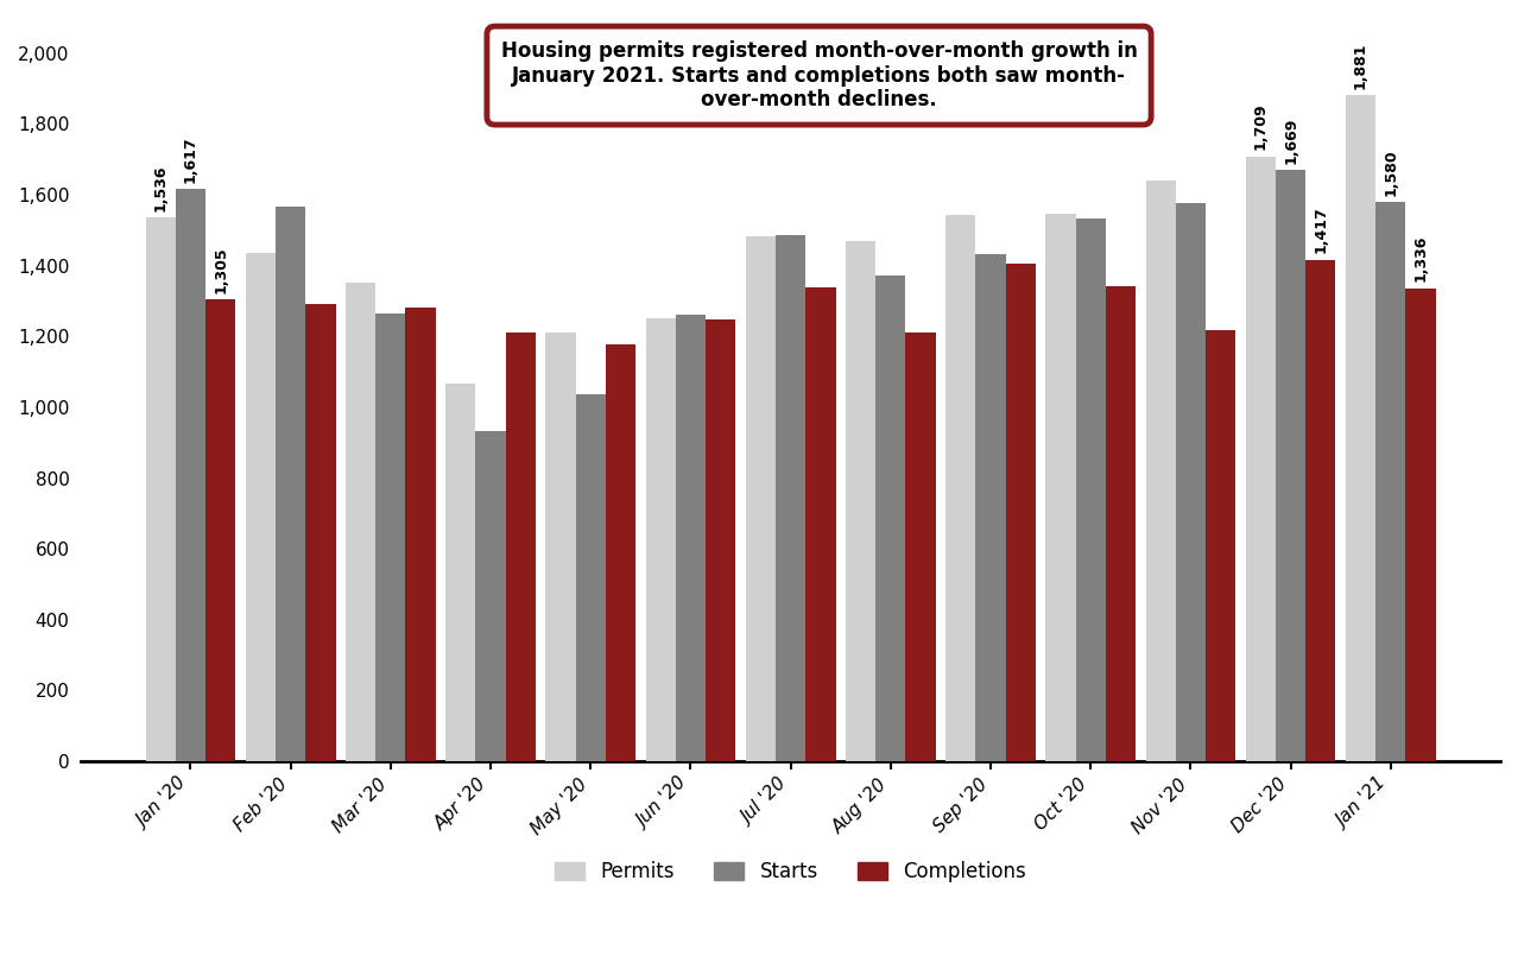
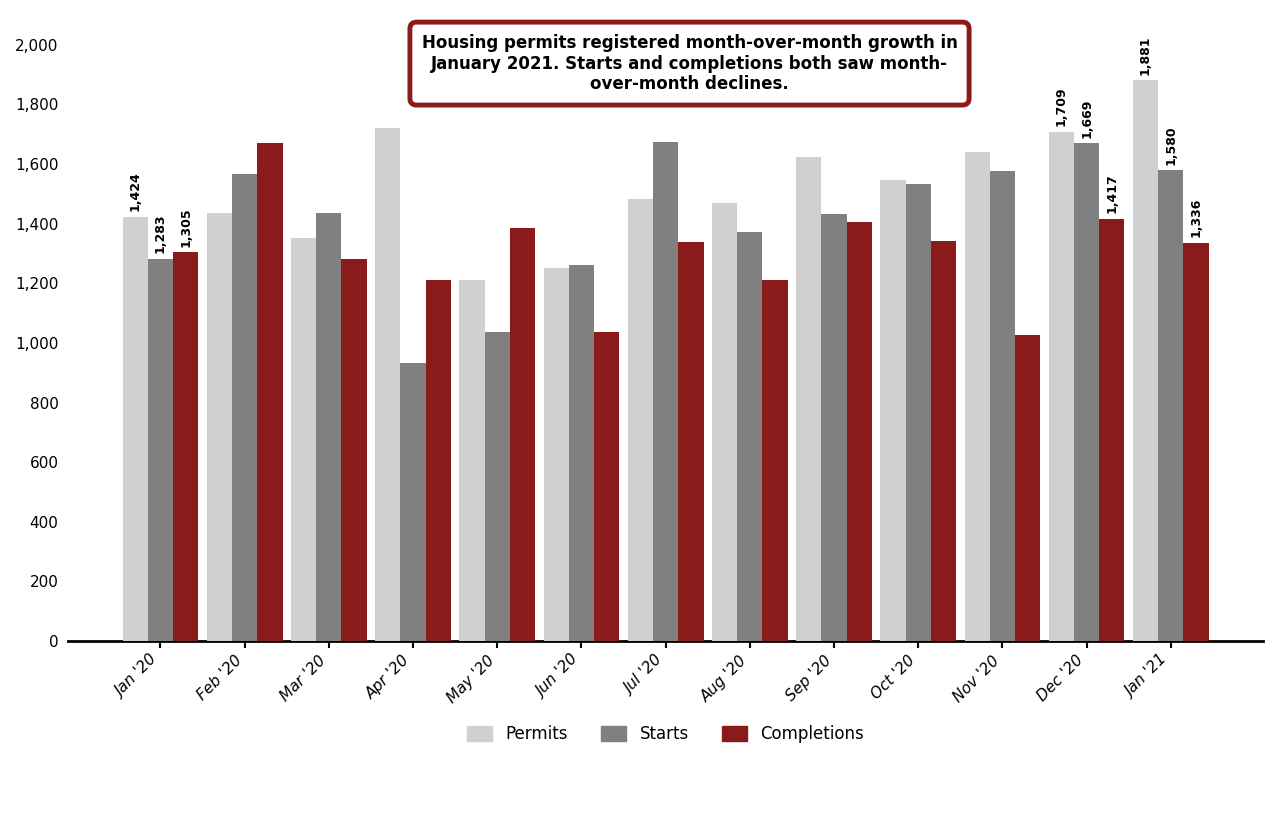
Permits/Jan '20: 1,536 -> 1,424
Starts/Jan '20: 1,617 -> 1,283
Completions/Feb '20: 1,290 -> 1,670
Starts/Mar '20: 1,264 -> 1,435
Permits/Apr '20: 1,066 -> 1,720
Completions/May '20: 1,177 -> 1,385
Completions/Jun '20: 1,247 -> 1,035
Starts/Jul '20: 1,487 -> 1,675
Permits/Sep '20: 1,543 -> 1,625
Completions/Nov '20: 1,218 -> 1,025
